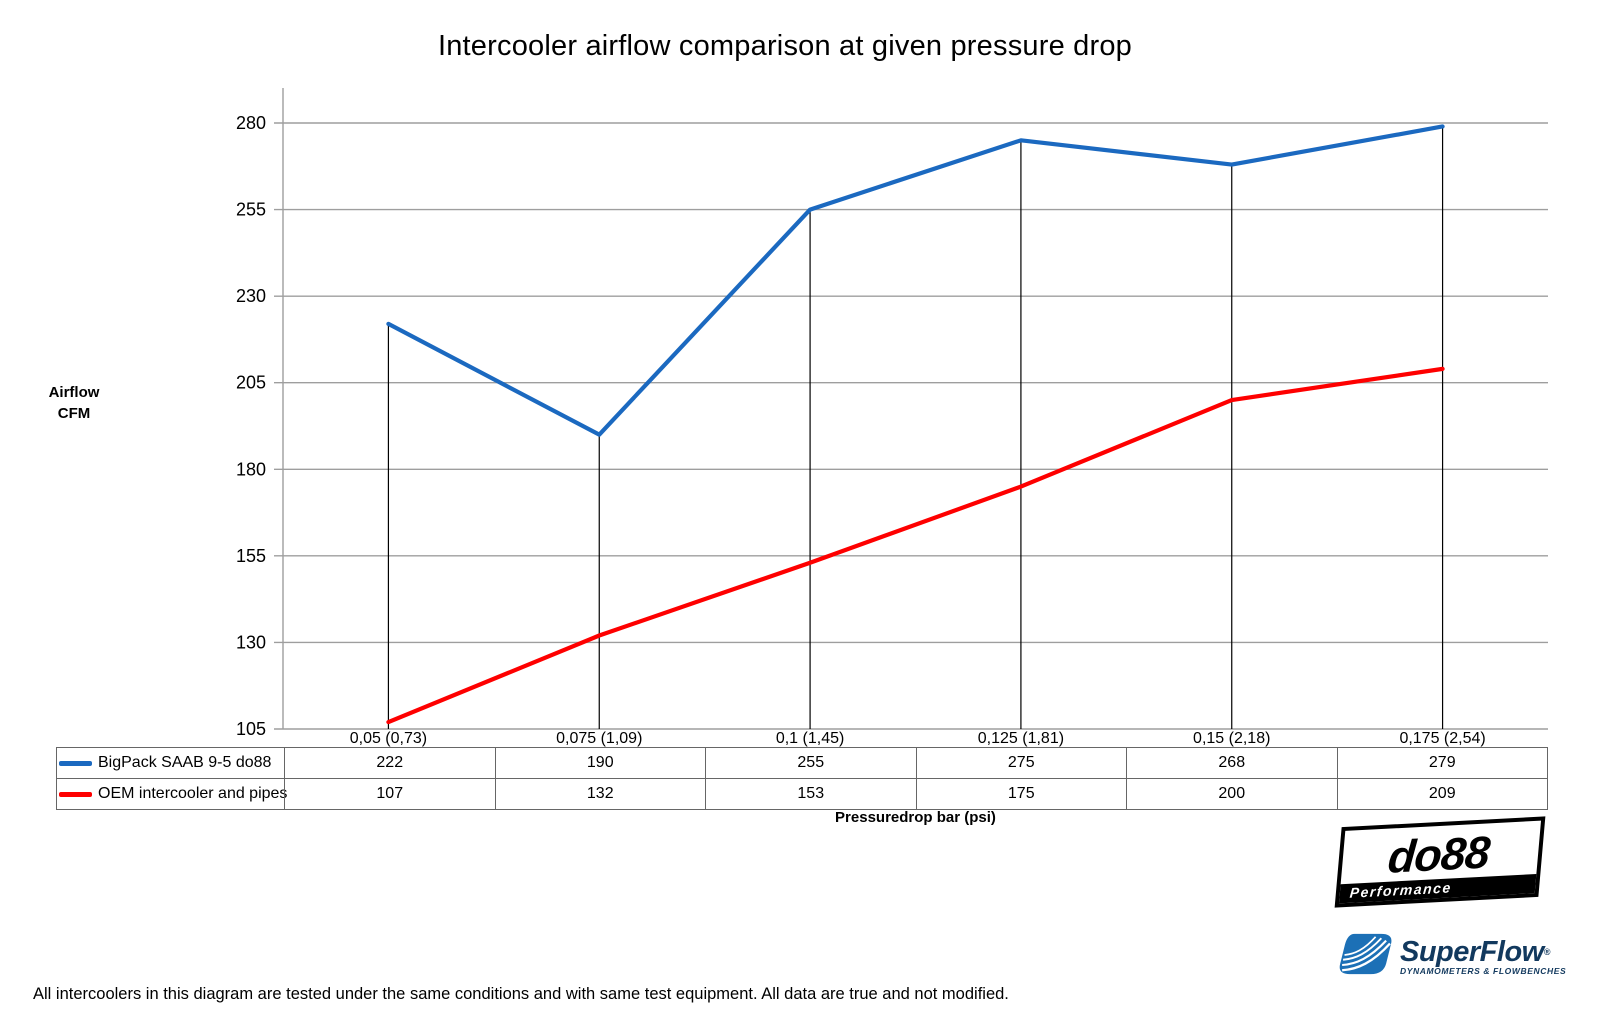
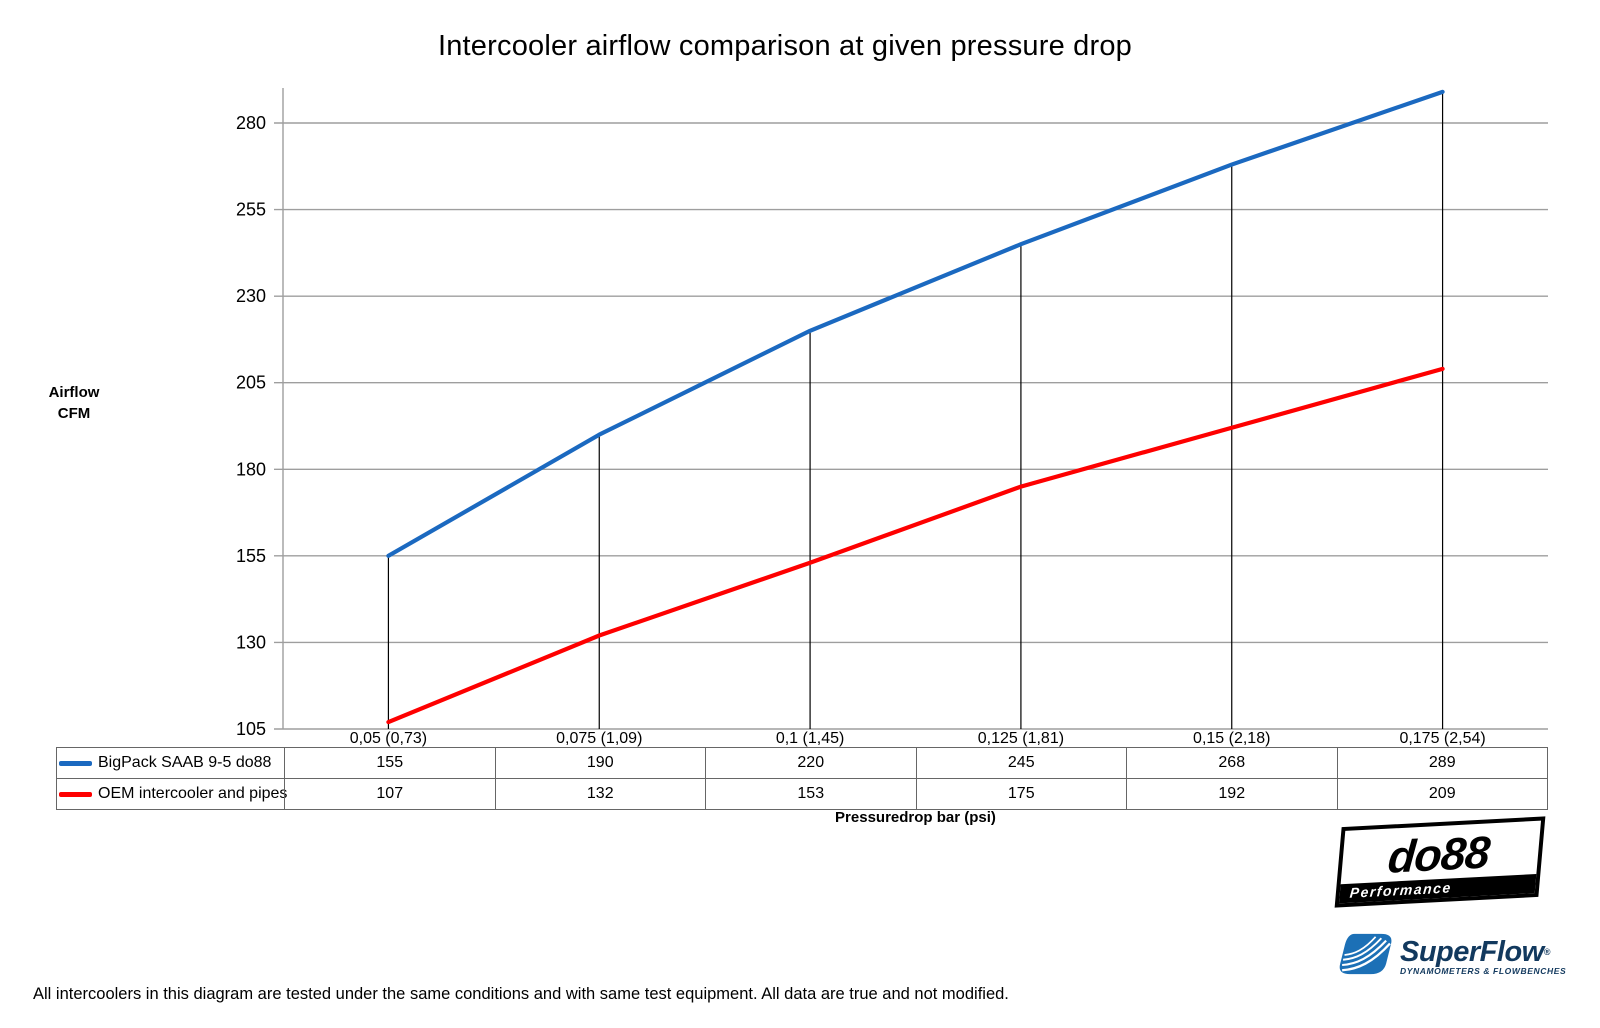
BigPack SAAB 9-5 do88/0,05 (0,73): 222 -> 155
BigPack SAAB 9-5 do88/0,1 (1,45): 255 -> 220
BigPack SAAB 9-5 do88/0,125 (1,81): 275 -> 245
OEM intercooler and pipes/0,15 (2,18): 200 -> 192
BigPack SAAB 9-5 do88/0,175 (2,54): 279 -> 289
